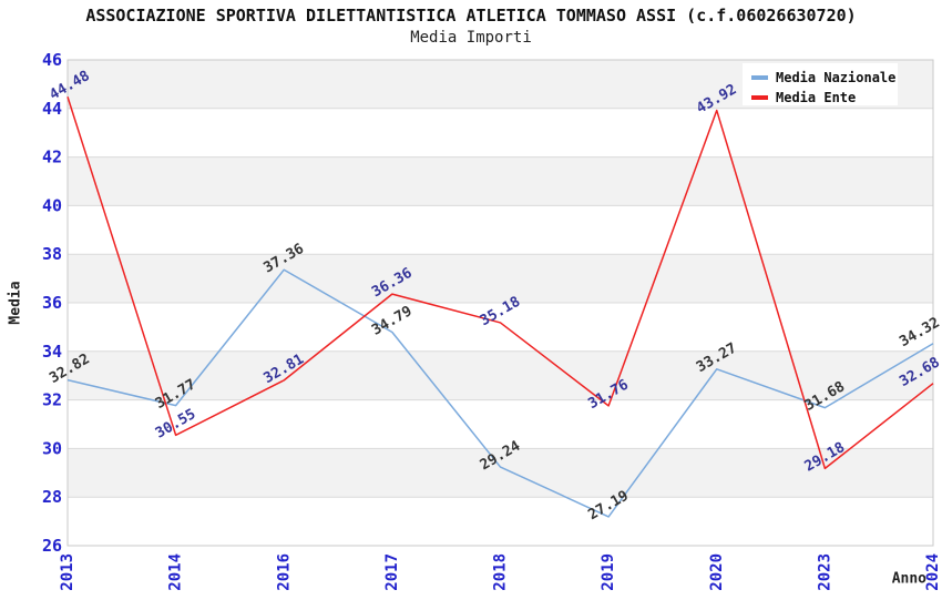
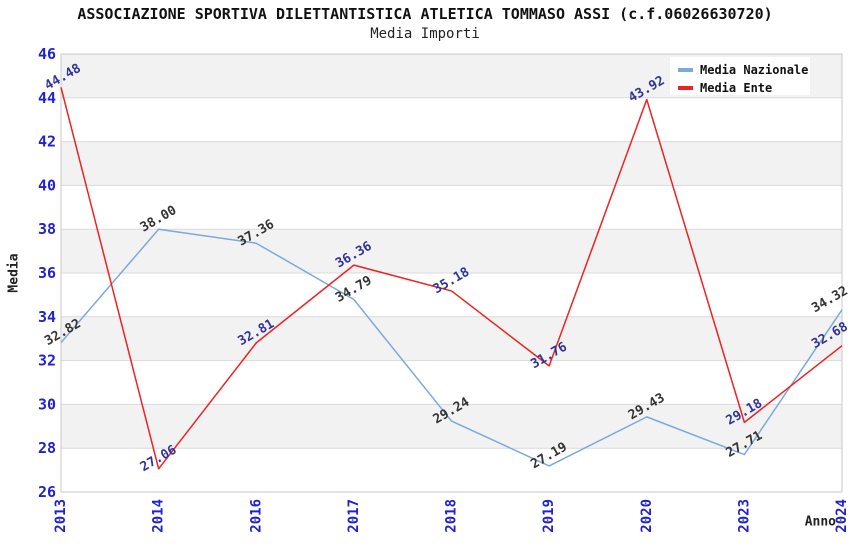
Media Nazionale/2014: 31.77 -> 38.00
Media Ente/2014: 30.55 -> 27.06
Media Nazionale/2020: 33.27 -> 29.43
Media Nazionale/2023: 31.68 -> 27.71
